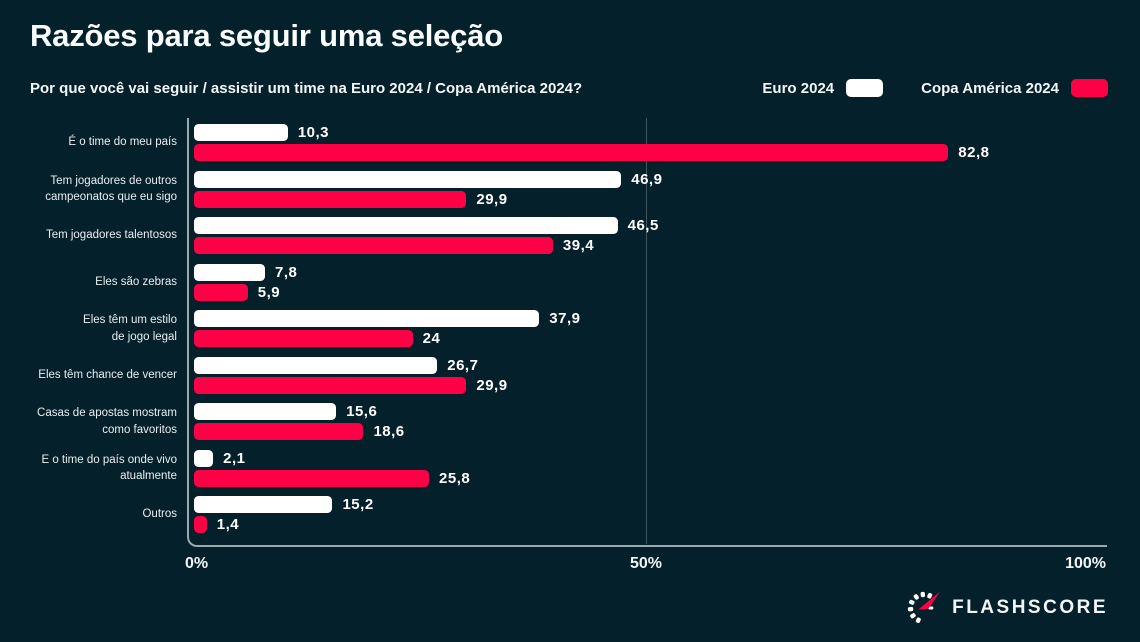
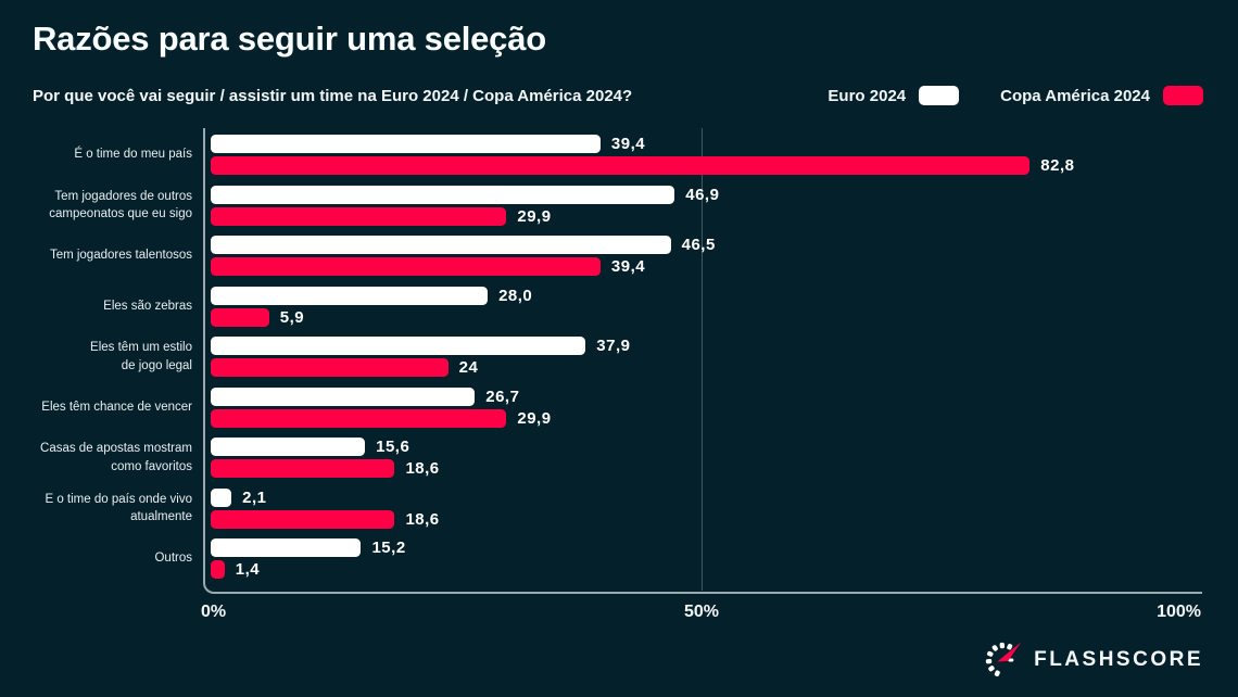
Euro 2024/É o time do meu país: 10,3 -> 39,4
Euro 2024/Eles são zebras: 7,8 -> 28,0
Copa América 2024/E o time do país onde vivo atualmente: 25,8 -> 18,6
